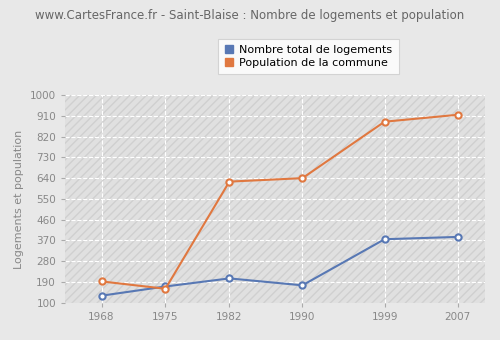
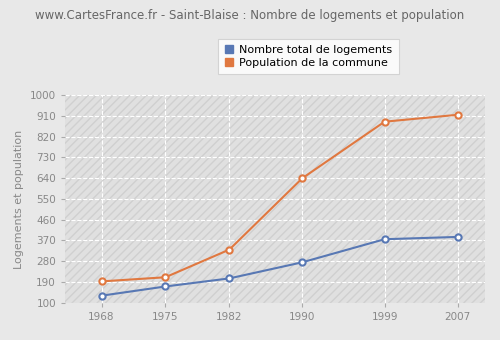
Population de la commune/1975: 160 -> 210
Population de la commune/1982: 625 -> 330
Nombre total de logements/1990: 175 -> 275
